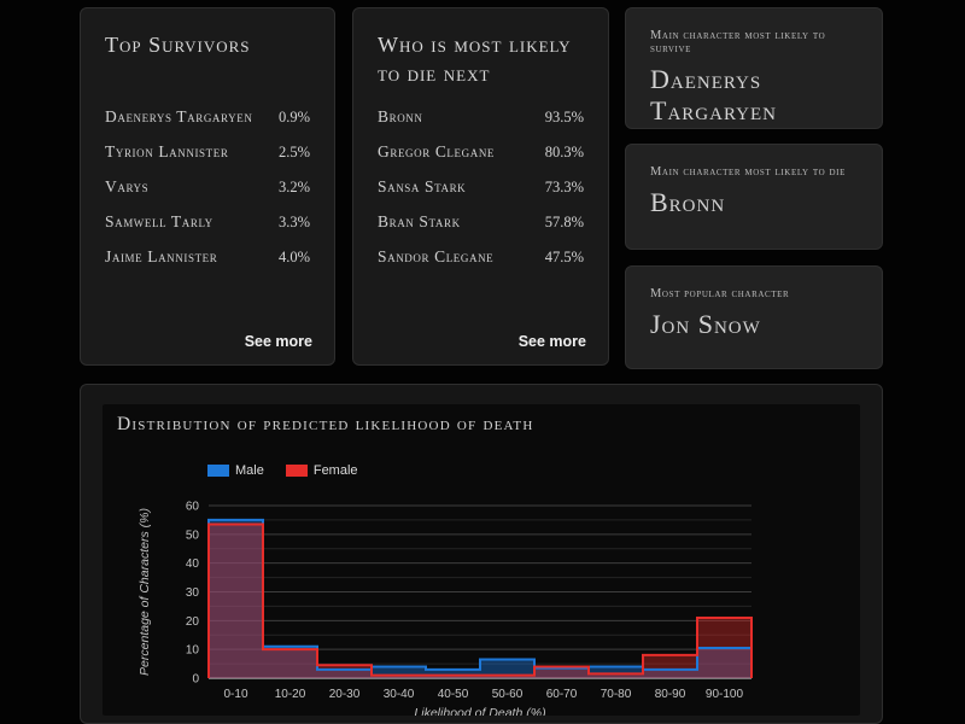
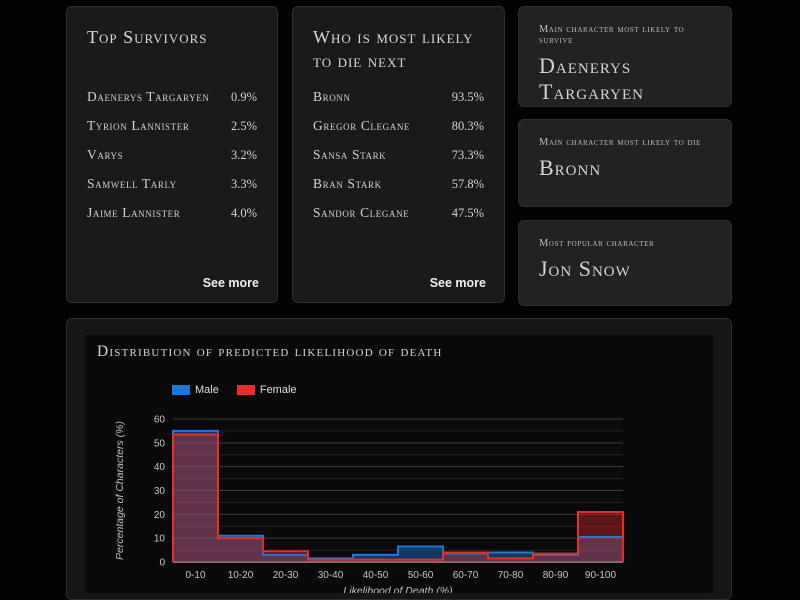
Male/30-40: 4 -> 2
Female/80-90: 8 -> 4
